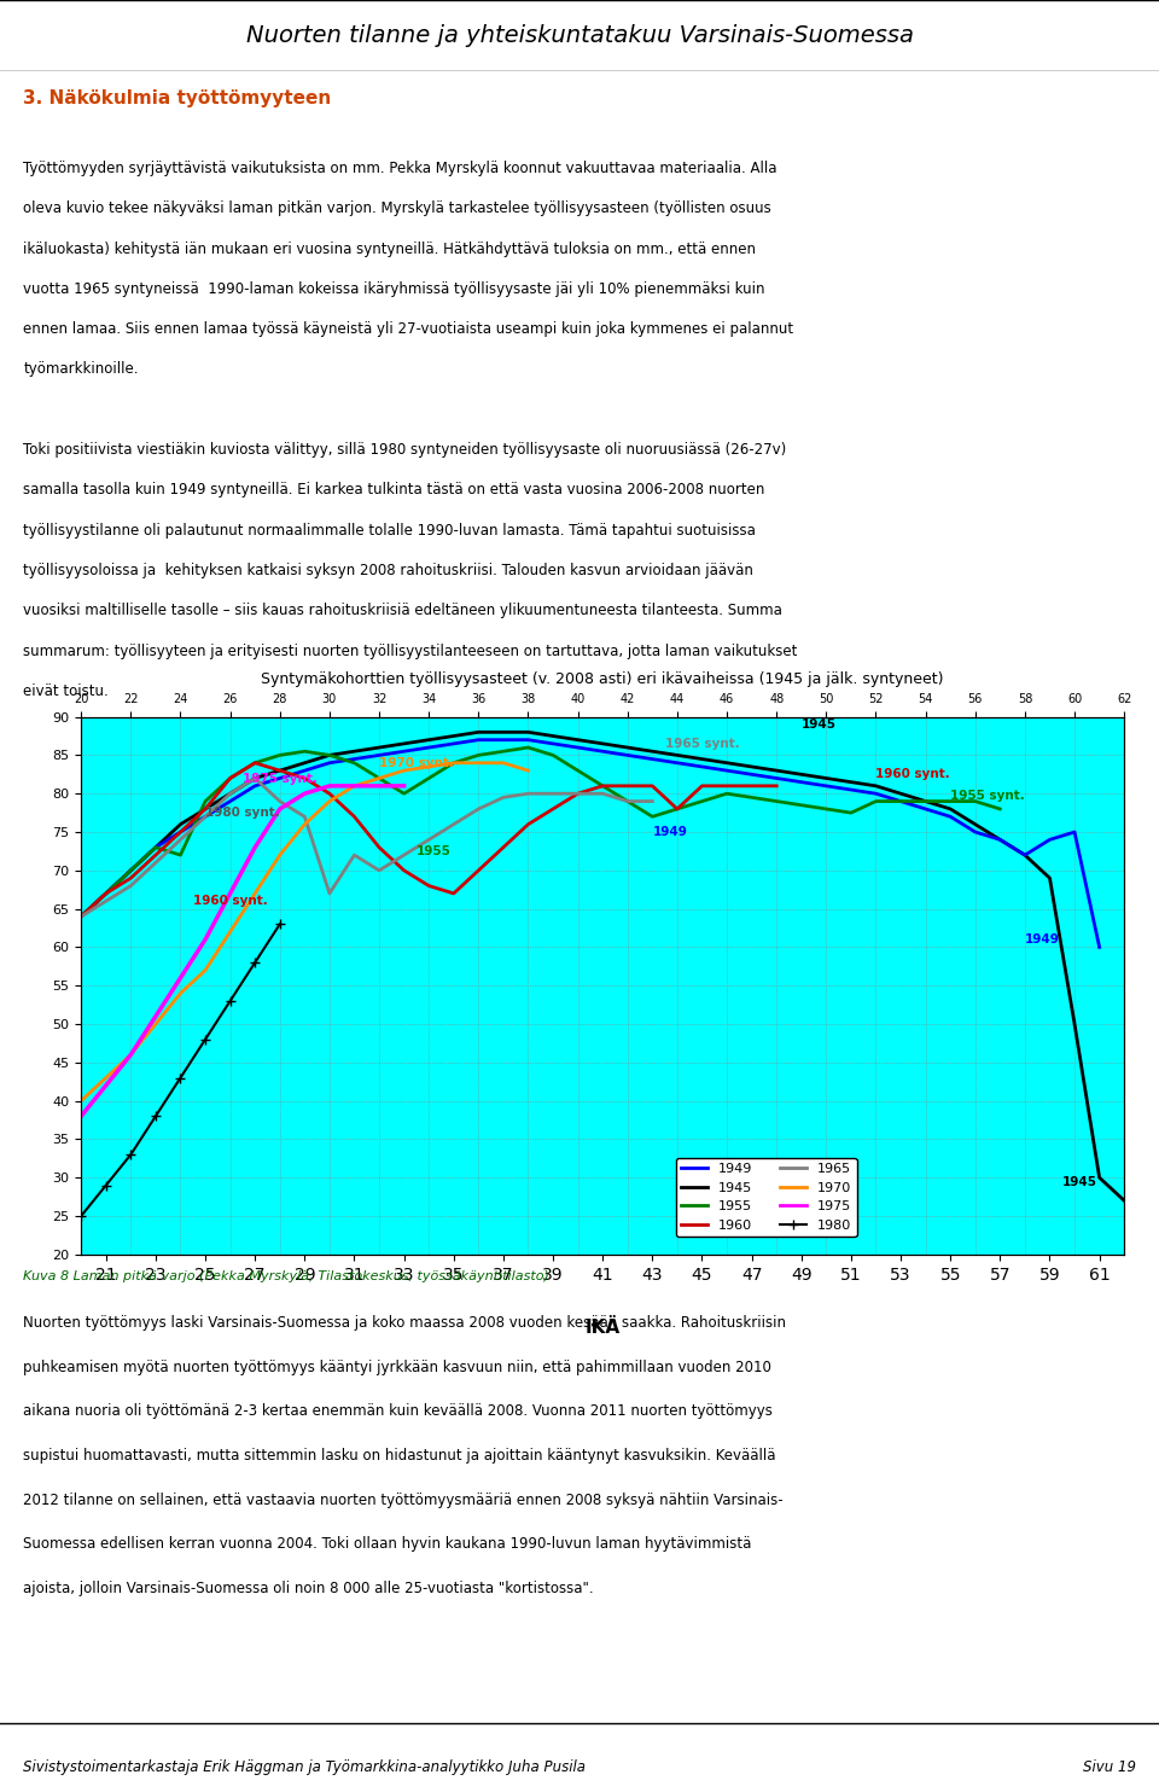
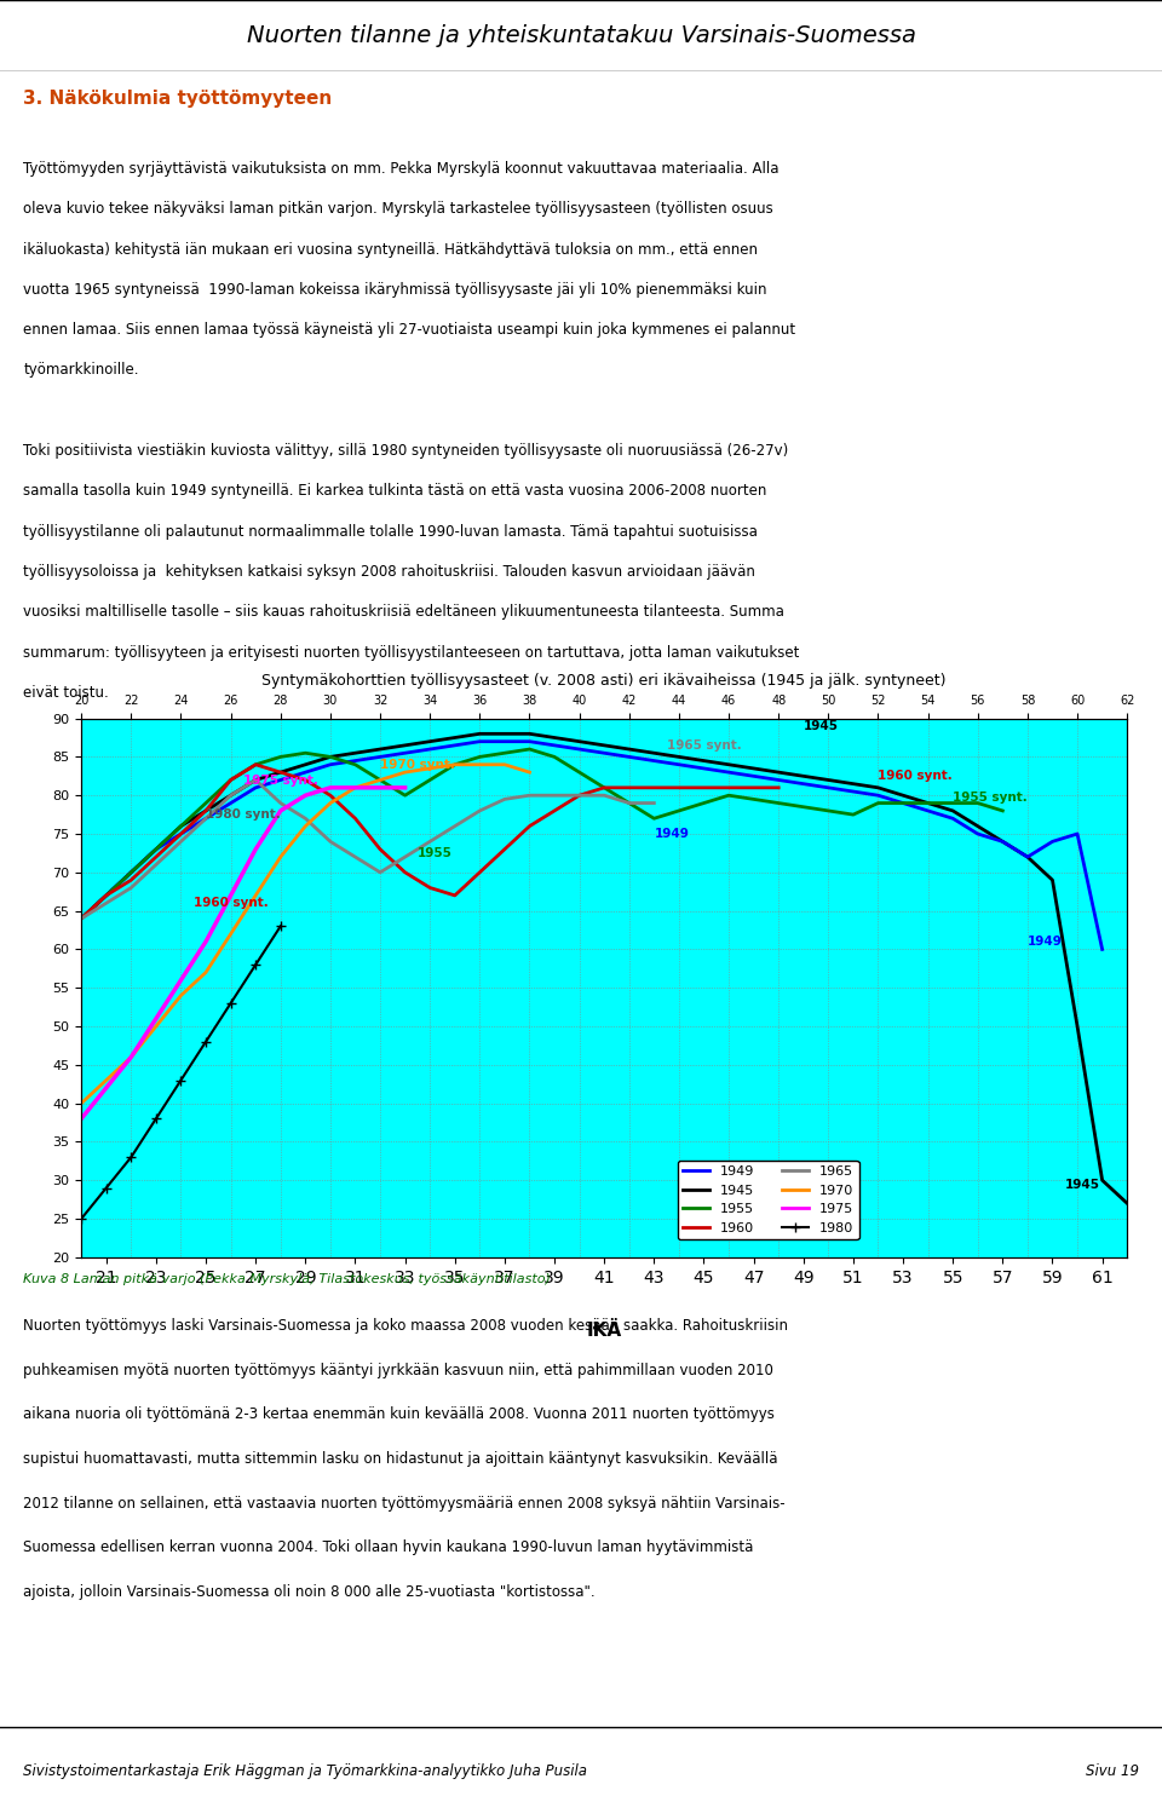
1955/24: 72.0 -> 76.0
1965/30: 67.0 -> 74.0
1960/44: 78 -> 81
